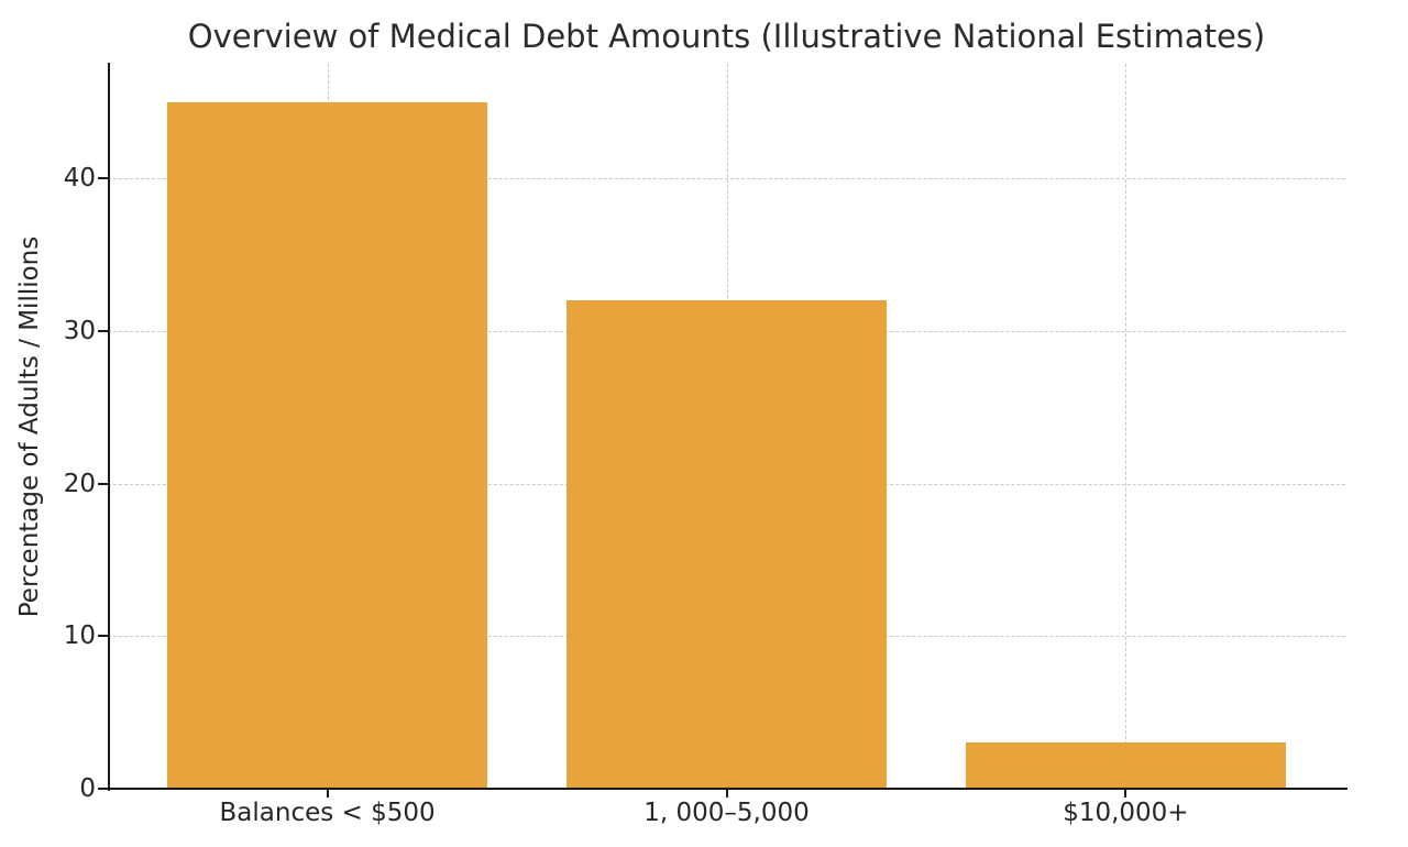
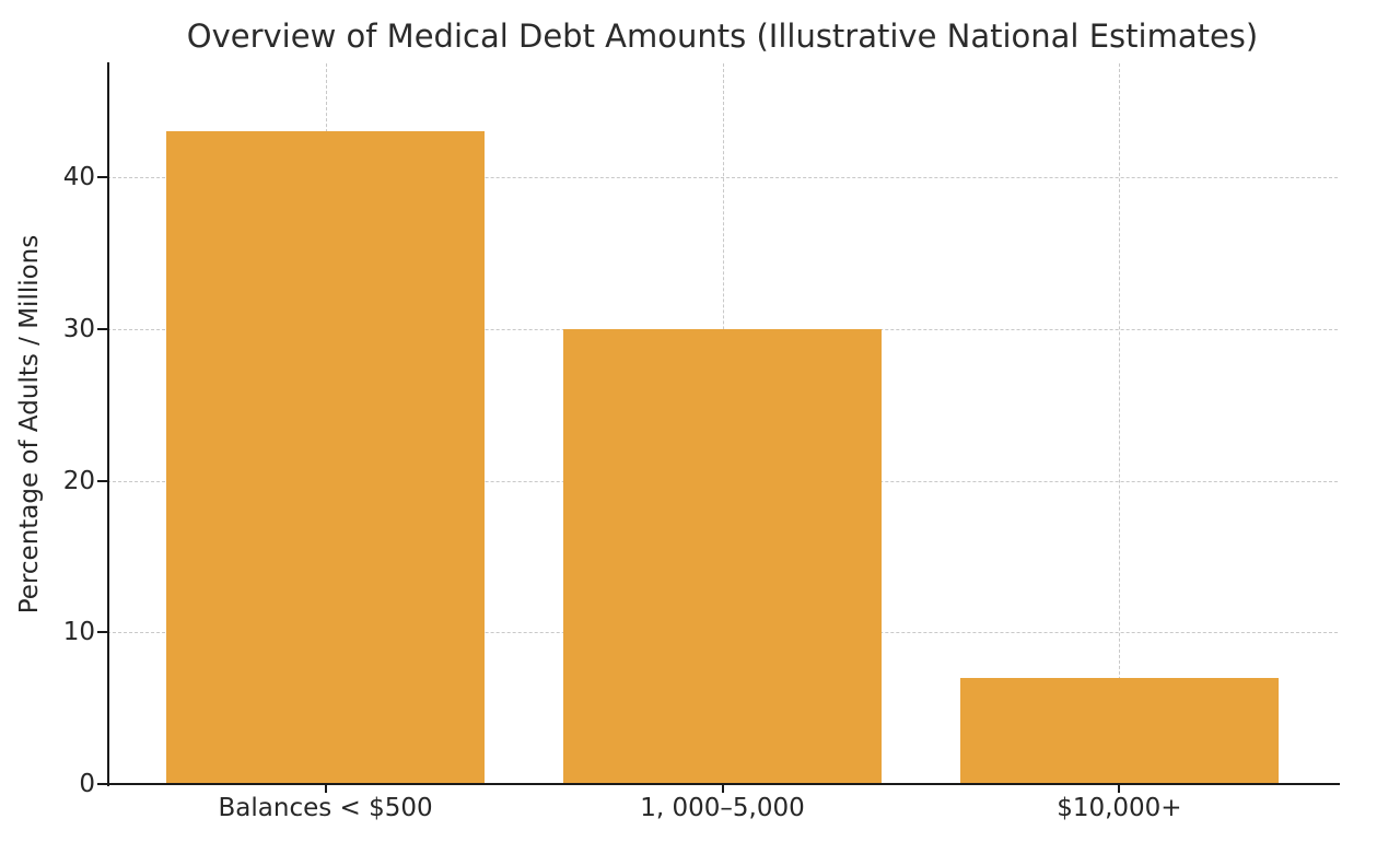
Balances < $500: 45 -> 43
1, 000–5,000: 32 -> 30
$10,000+: 3 -> 7
